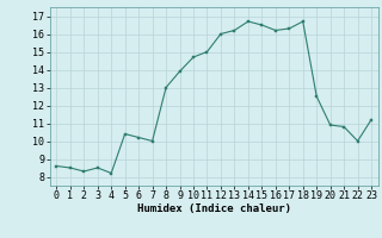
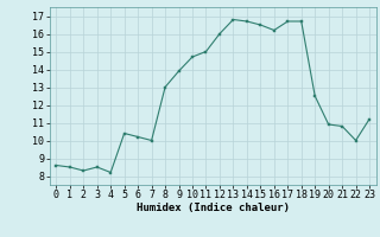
13: 16.2 -> 16.8
17: 16.3 -> 16.7
